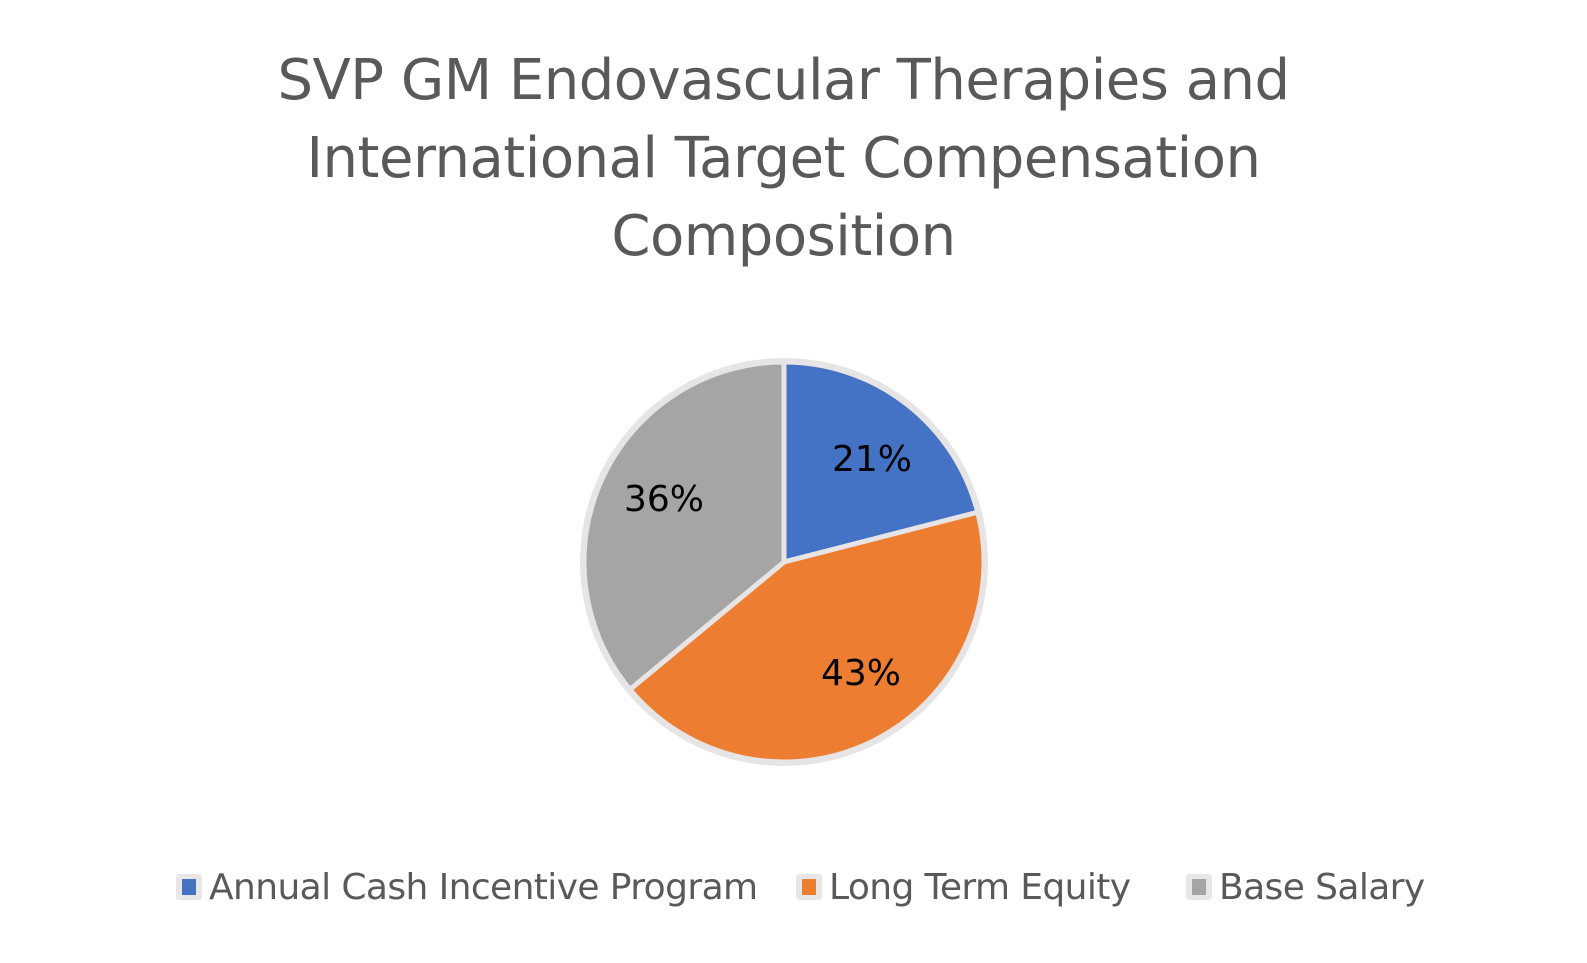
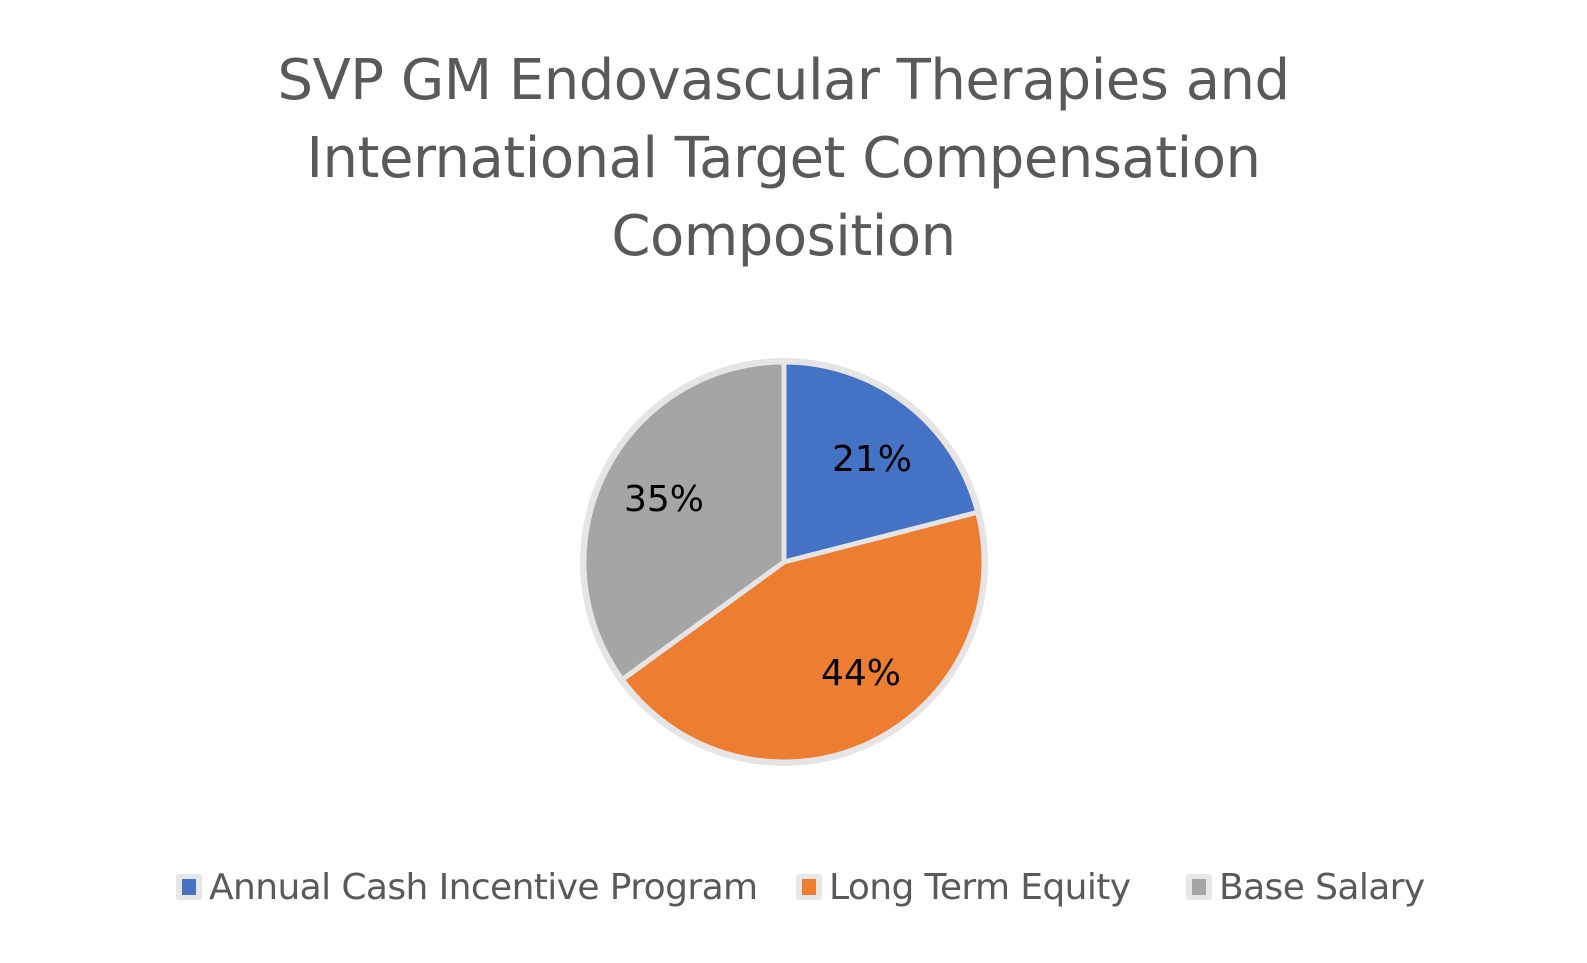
Long Term Equity: 43% -> 44%
Base Salary: 36% -> 35%
